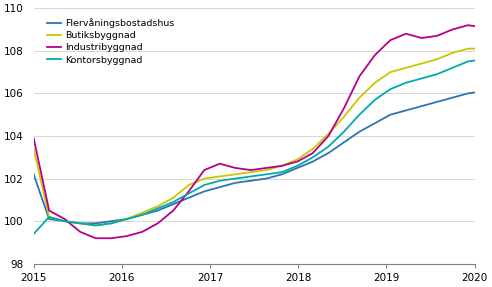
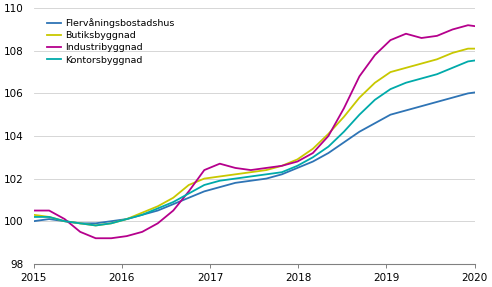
Flervåningsbostadshus/2015: 102.2 -> 100.0
Butiksbyggnad/2015: 103.4 -> 100.3
Industribyggnad/2015: 103.9 -> 100.5
Kontorsbyggnad/2015: 99.4 -> 100.2
